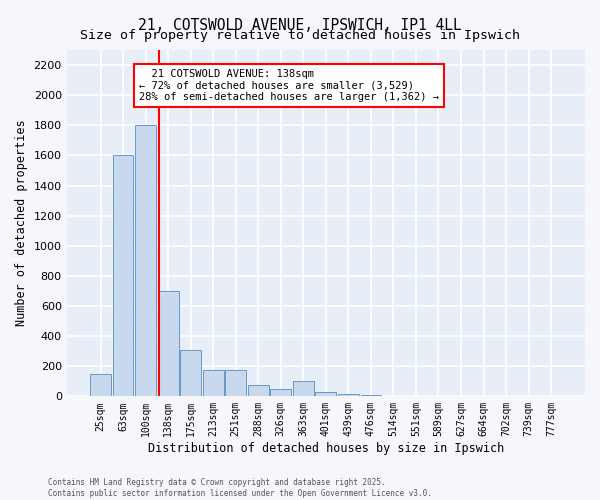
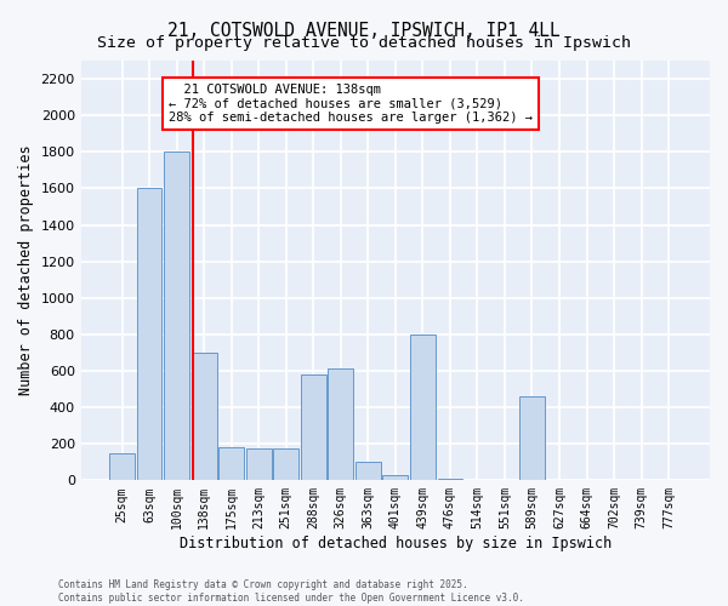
175sqm: 310 -> 180
288sqm: 80 -> 580
326sqm: 50 -> 610
439sqm: 20 -> 800
589sqm: 0 -> 460
